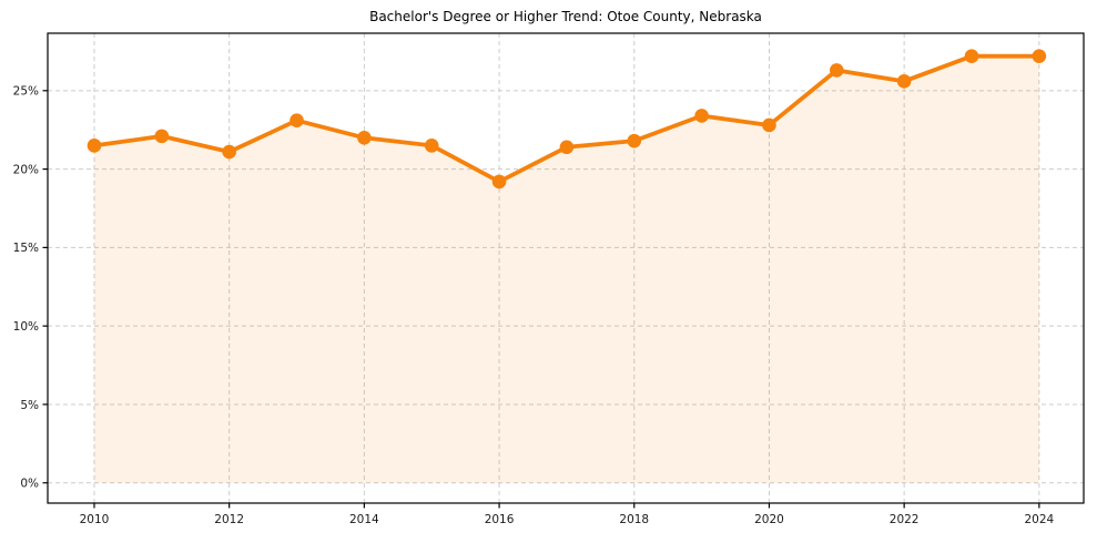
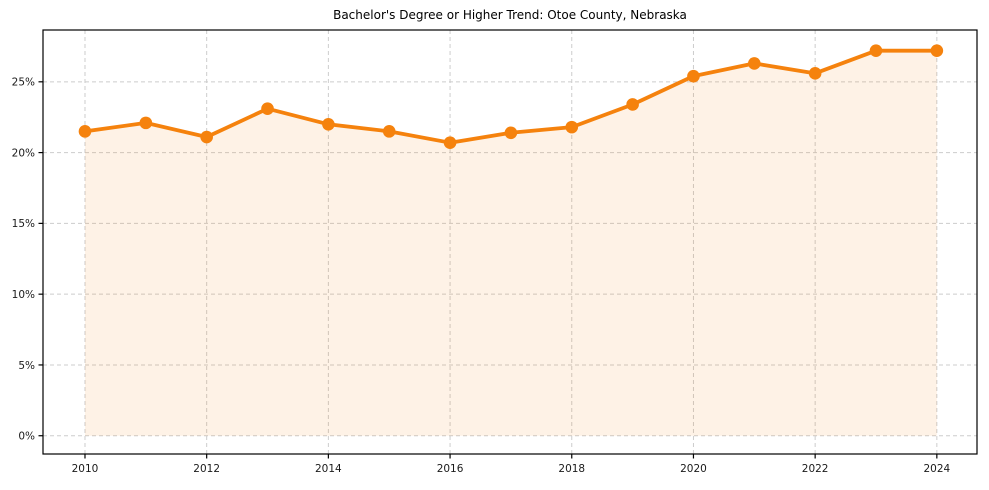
2016: 19.2% -> 20.7%
2020: 22.8% -> 25.4%
